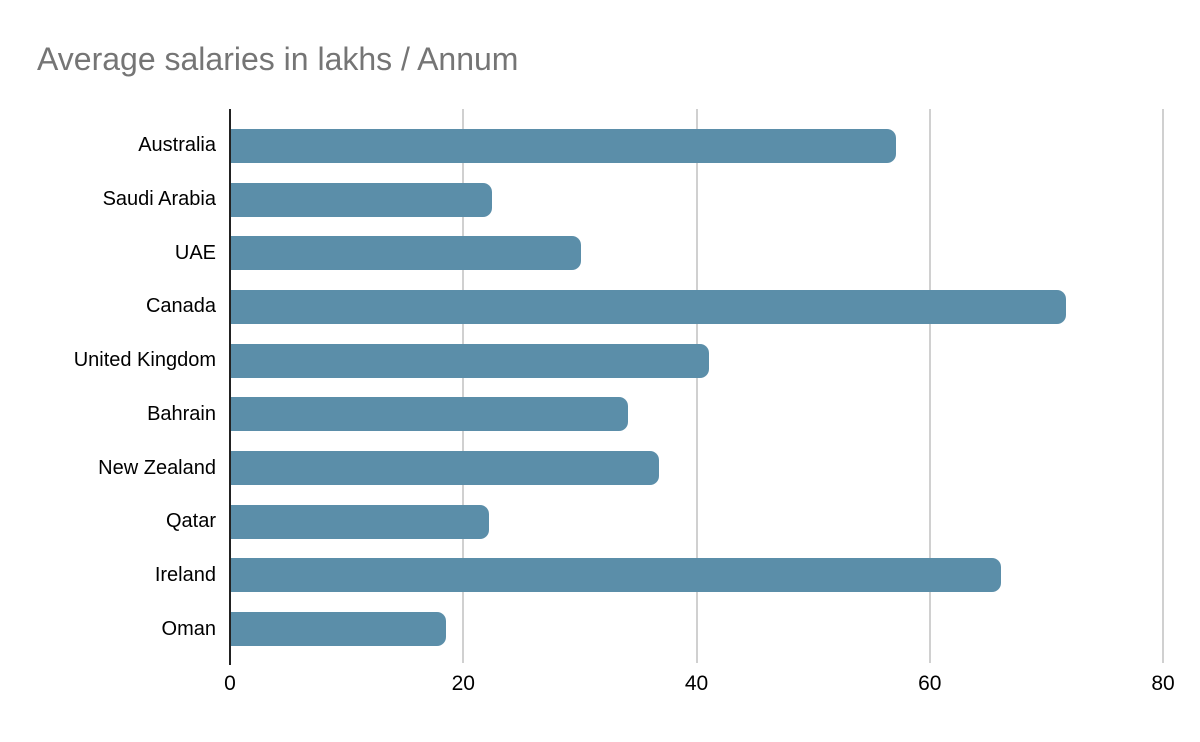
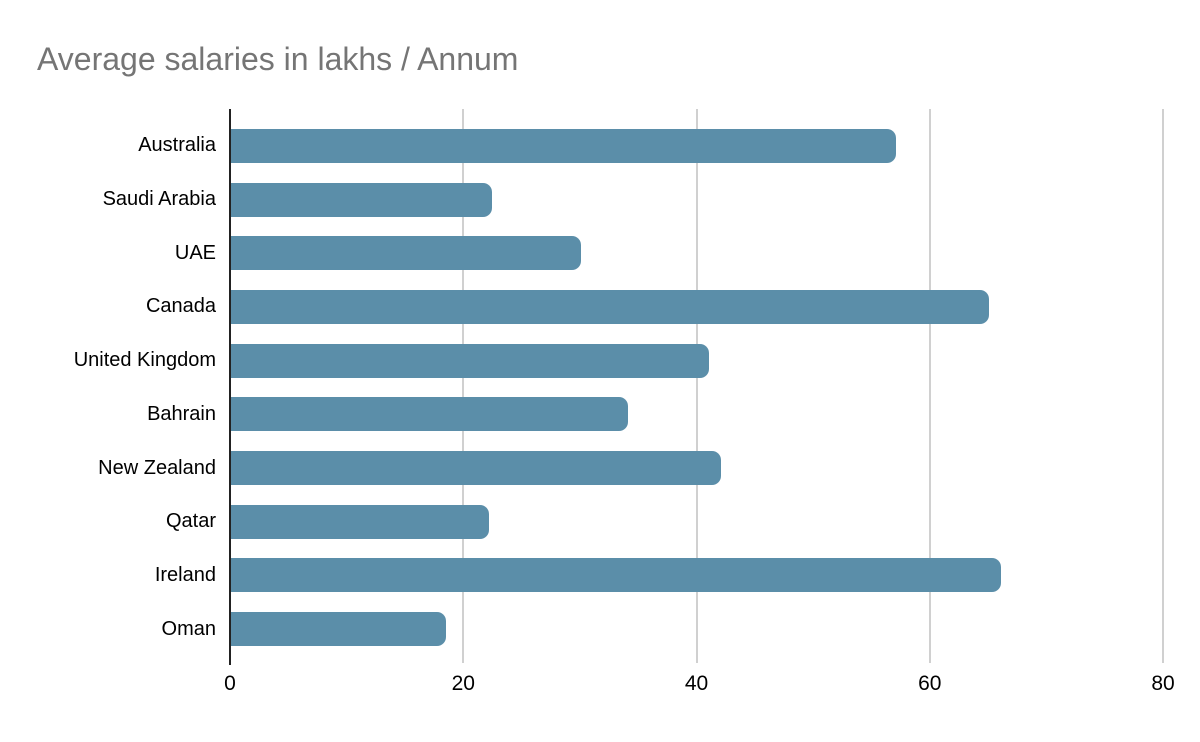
Canada: 71.6 -> 65.0
New Zealand: 36.7 -> 42.0
